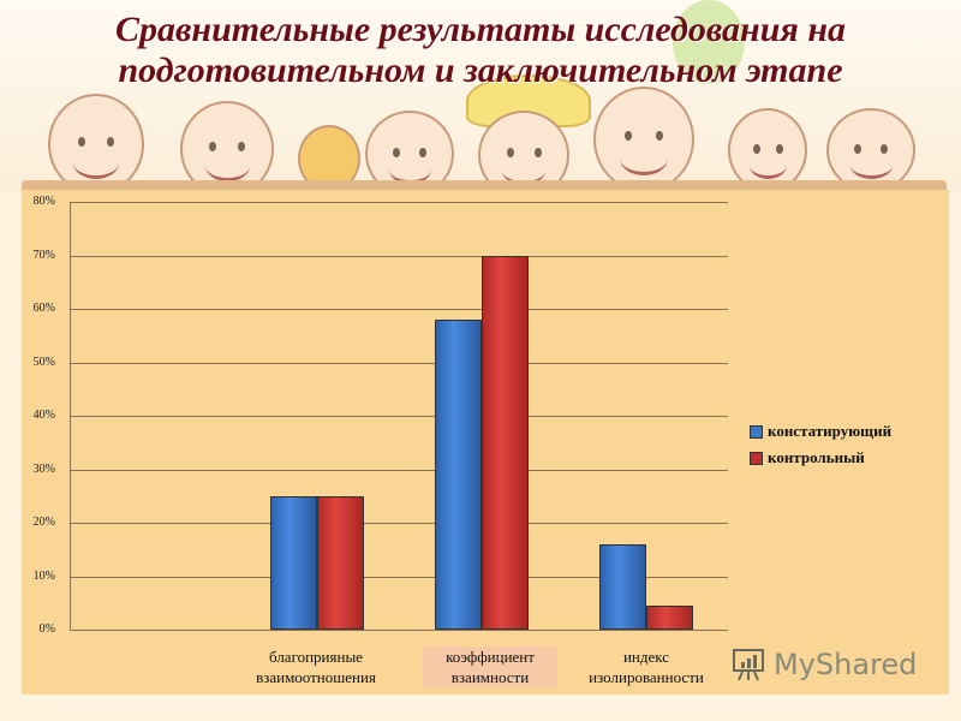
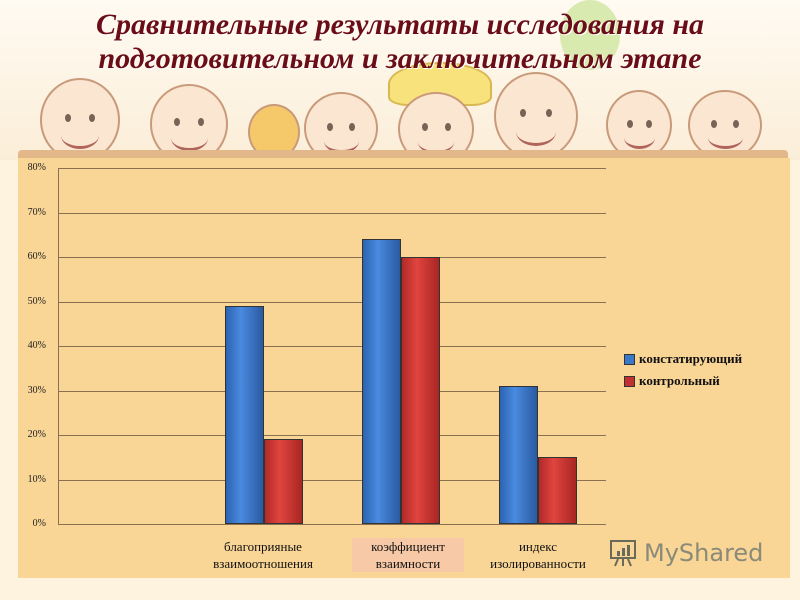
констатирующий/благоприяные взаимоотношения: 25% -> 49%
контрольный/благоприяные взаимоотношения: 25% -> 19%
констатирующий/коэффициент взаимности: 58% -> 64%
контрольный/коэффициент взаимности: 70% -> 60%
констатирующий/индекс изолированности: 16% -> 31%
контрольный/индекс изолированности: 4% -> 15%
